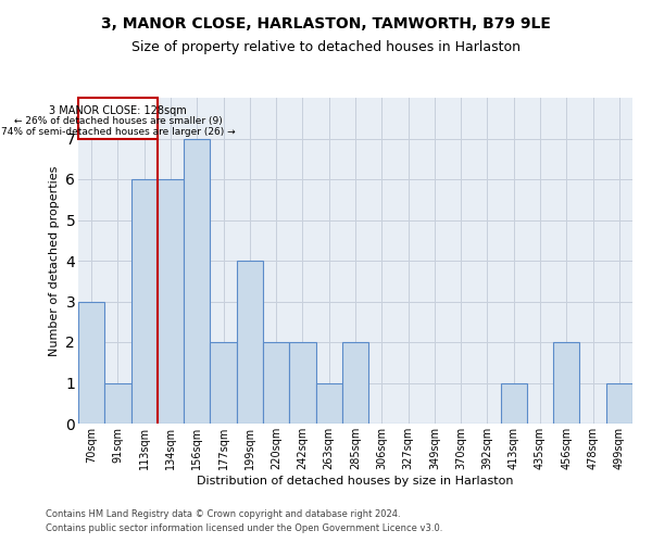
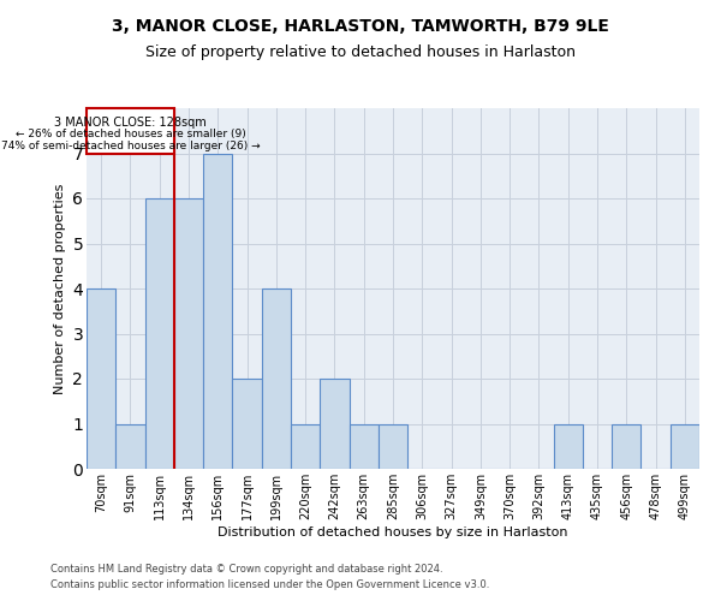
70sqm: 3 -> 4
220sqm: 2 -> 1
285sqm: 2 -> 1
456sqm: 2 -> 1
